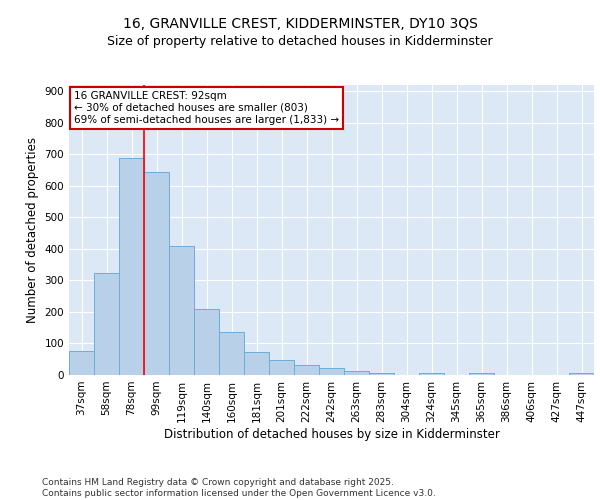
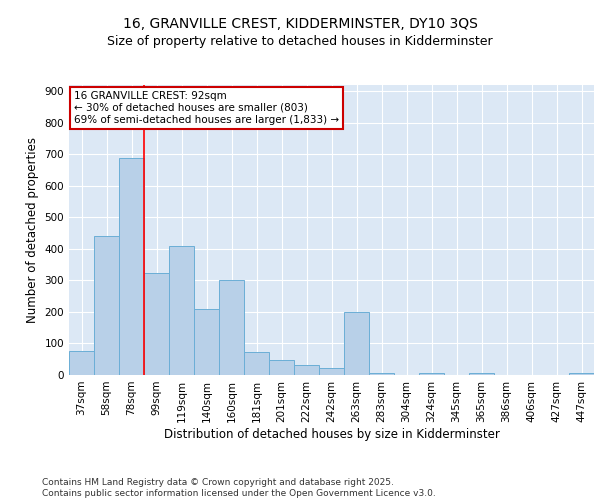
58sqm: 325 -> 440
99sqm: 645 -> 325
160sqm: 135 -> 300
263sqm: 12 -> 200
